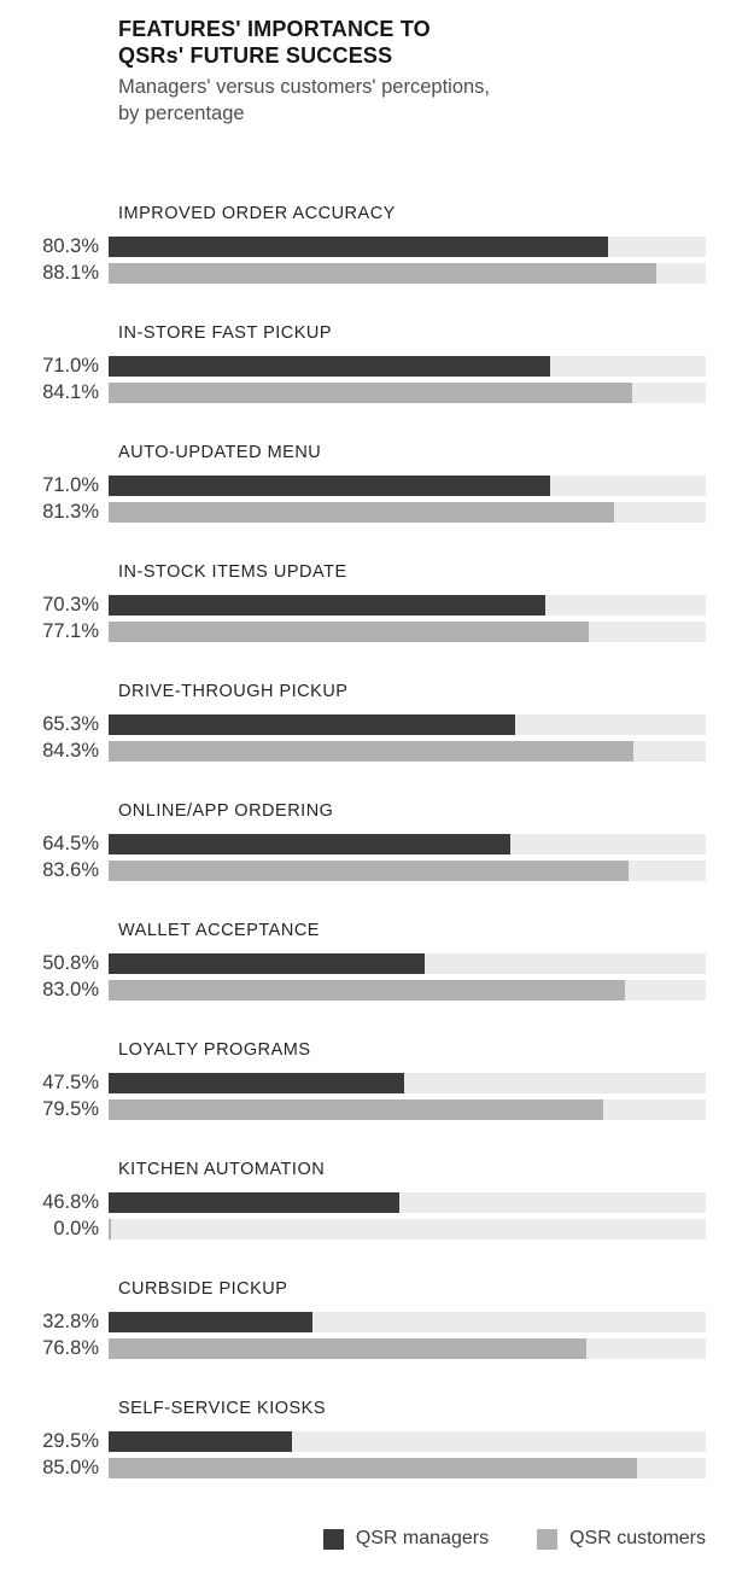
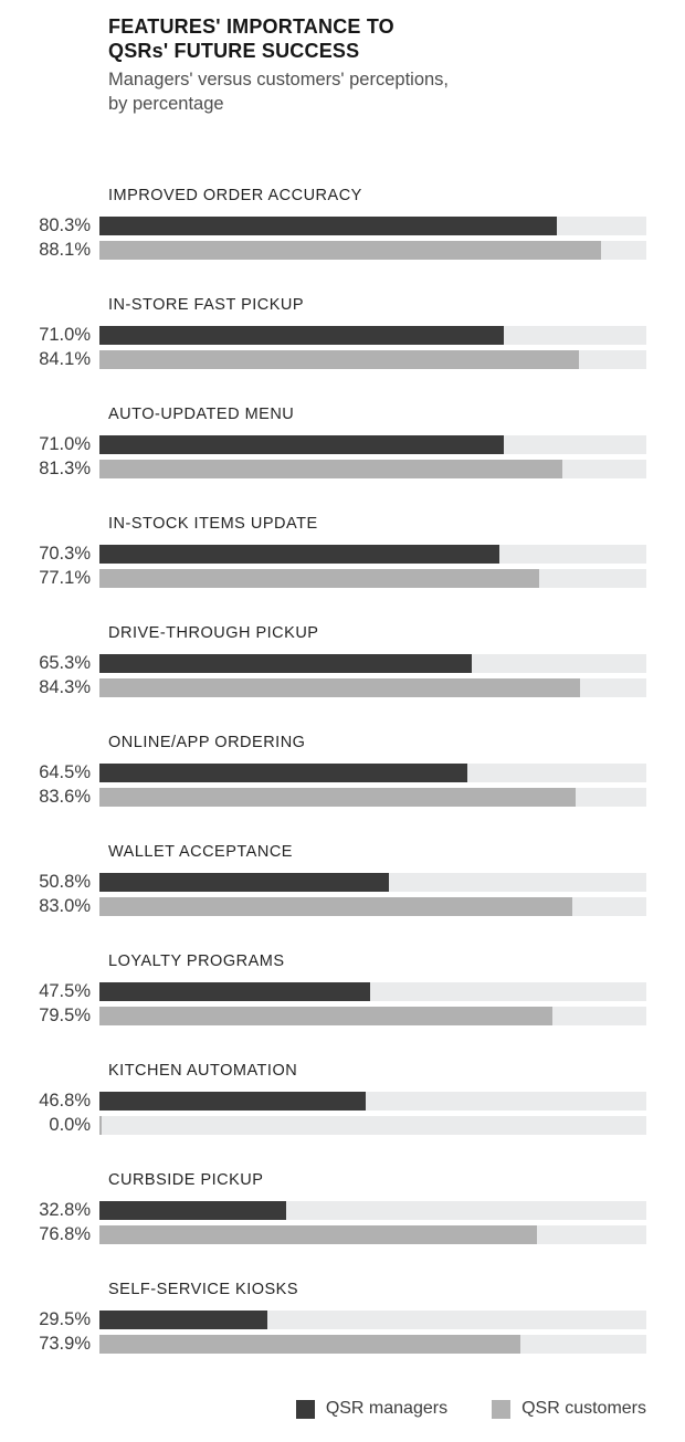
QSR customers/SELF-SERVICE KIOSKS: 85.0% -> 73.9%
